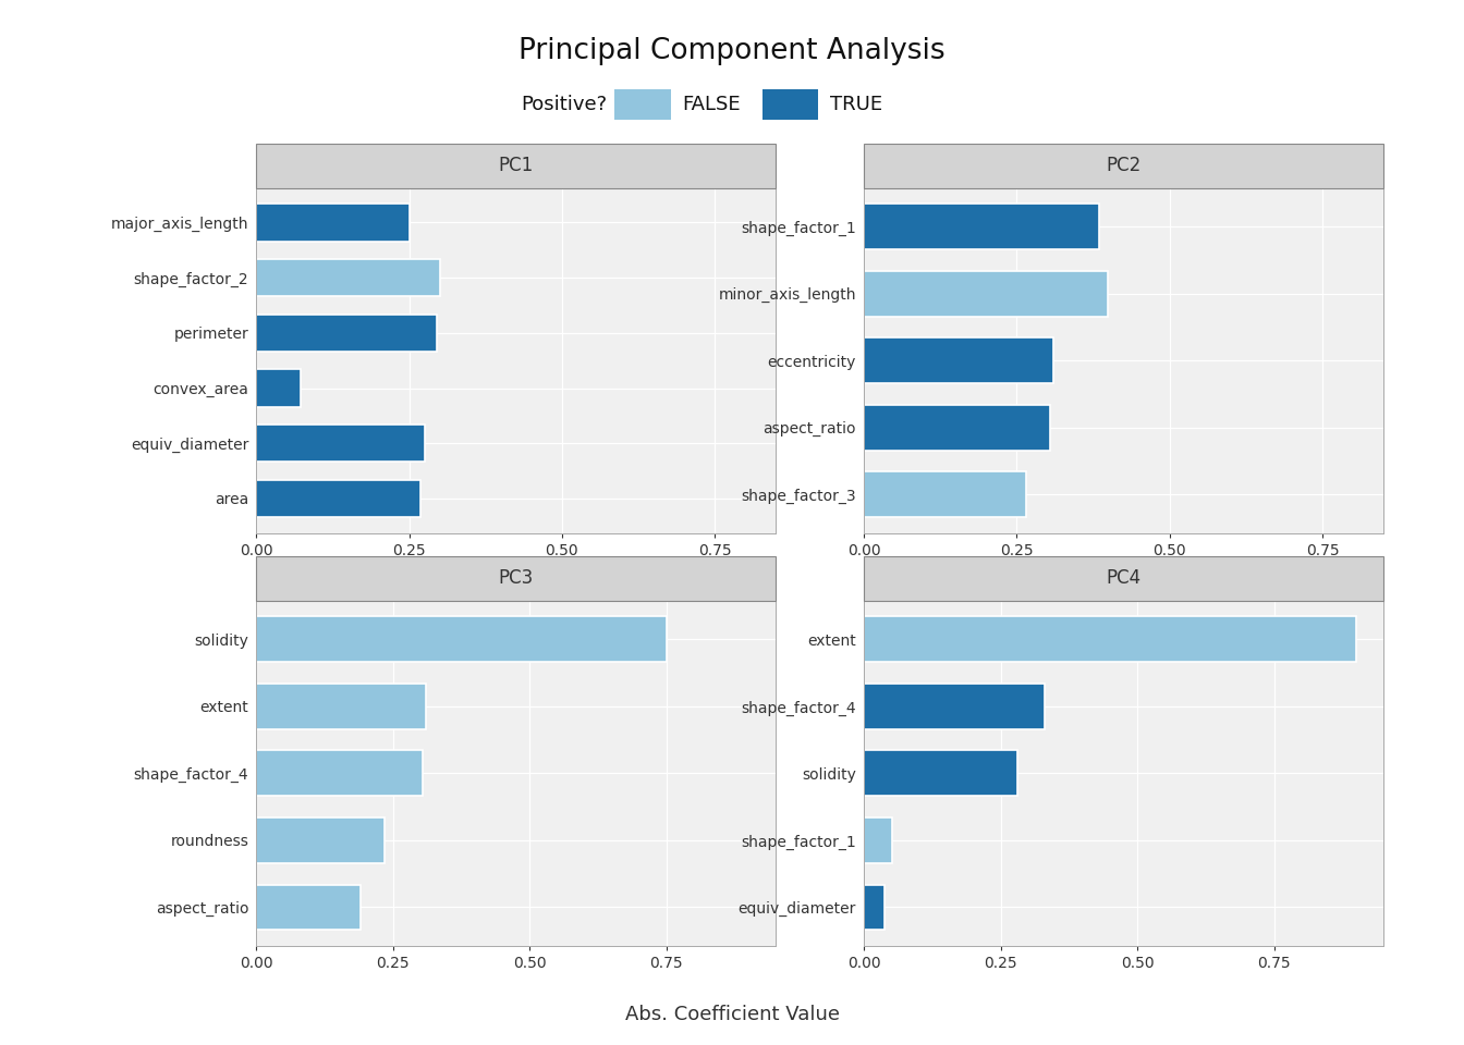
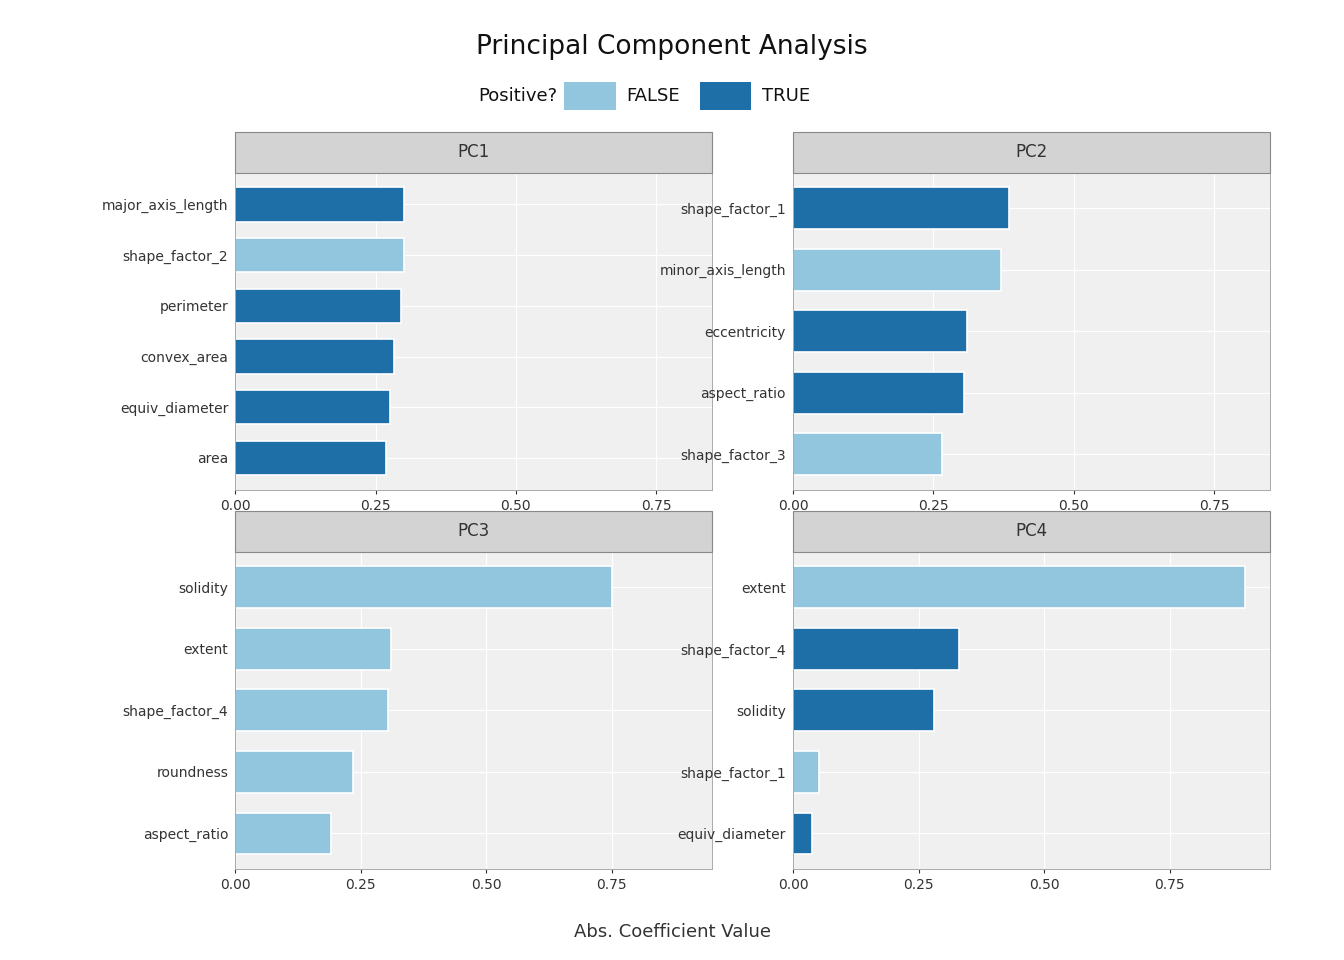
major_axis_length: 0.250 -> 0.300
convex_area: 0.072 -> 0.283
minor_axis_length: 0.400 -> 0.370
